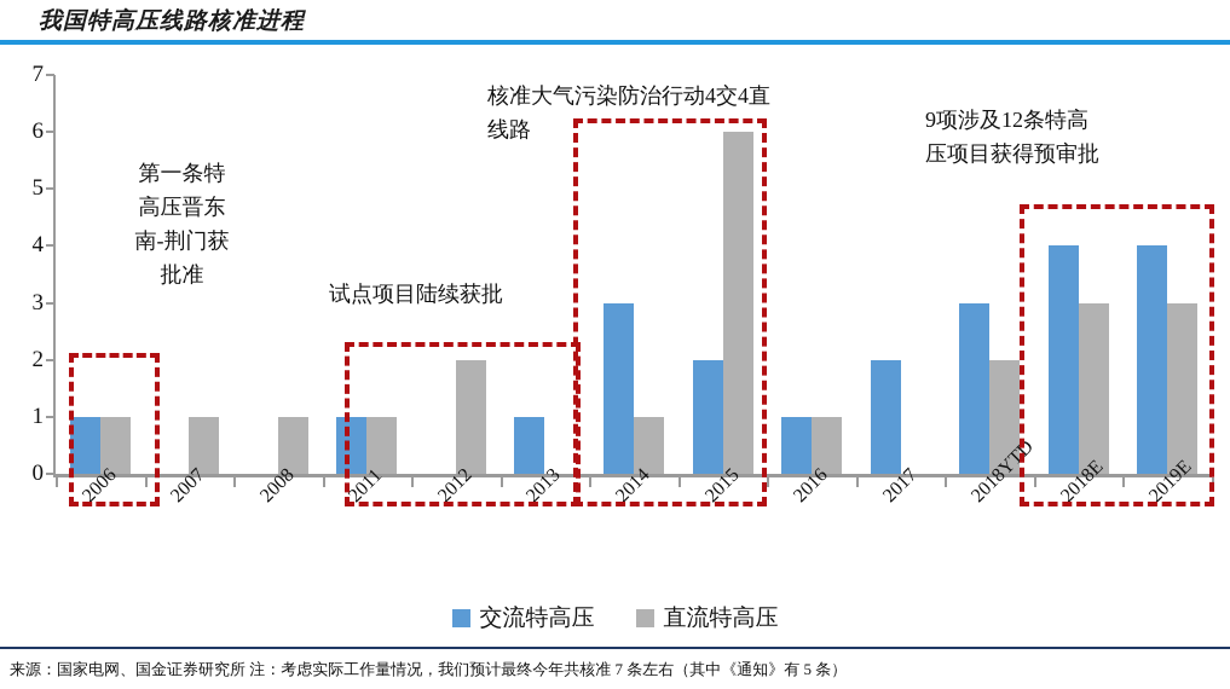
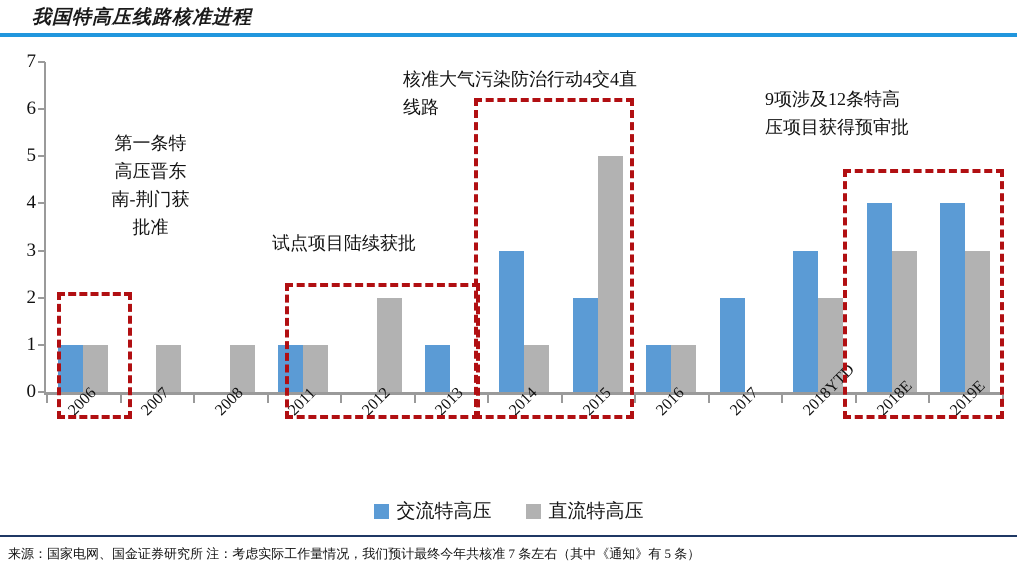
直流特高压/2015: 6 -> 5
